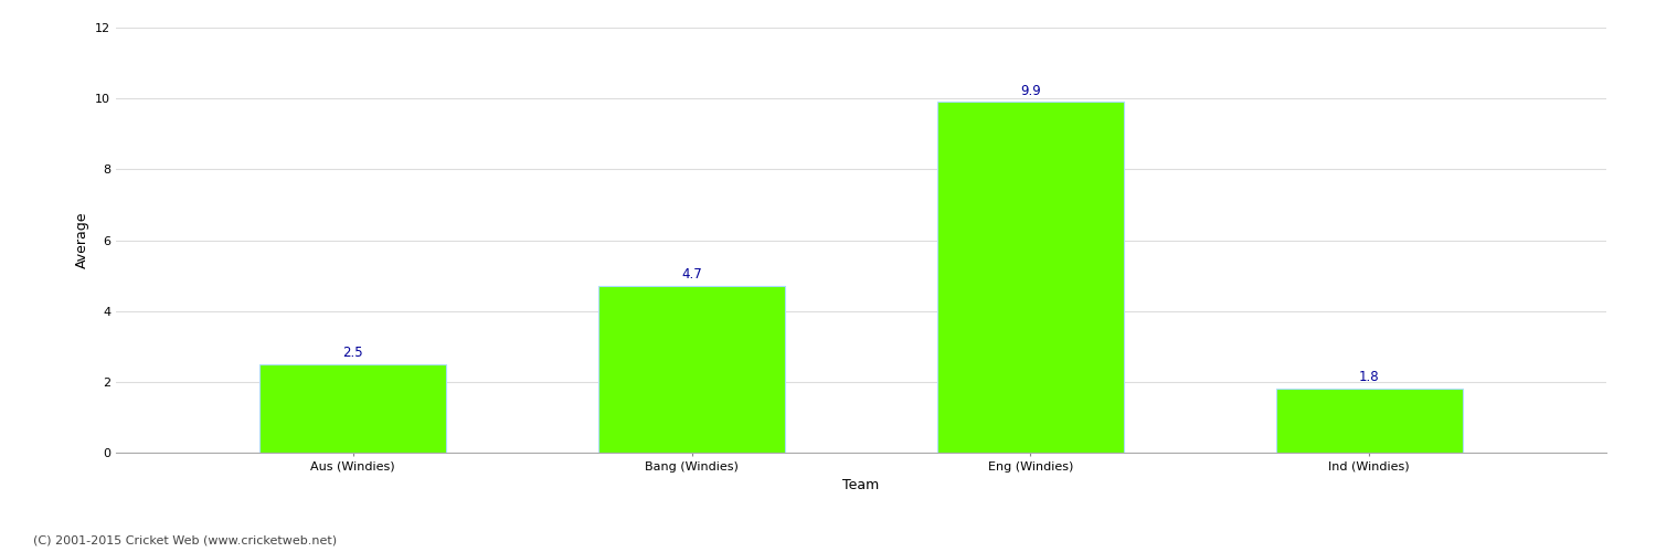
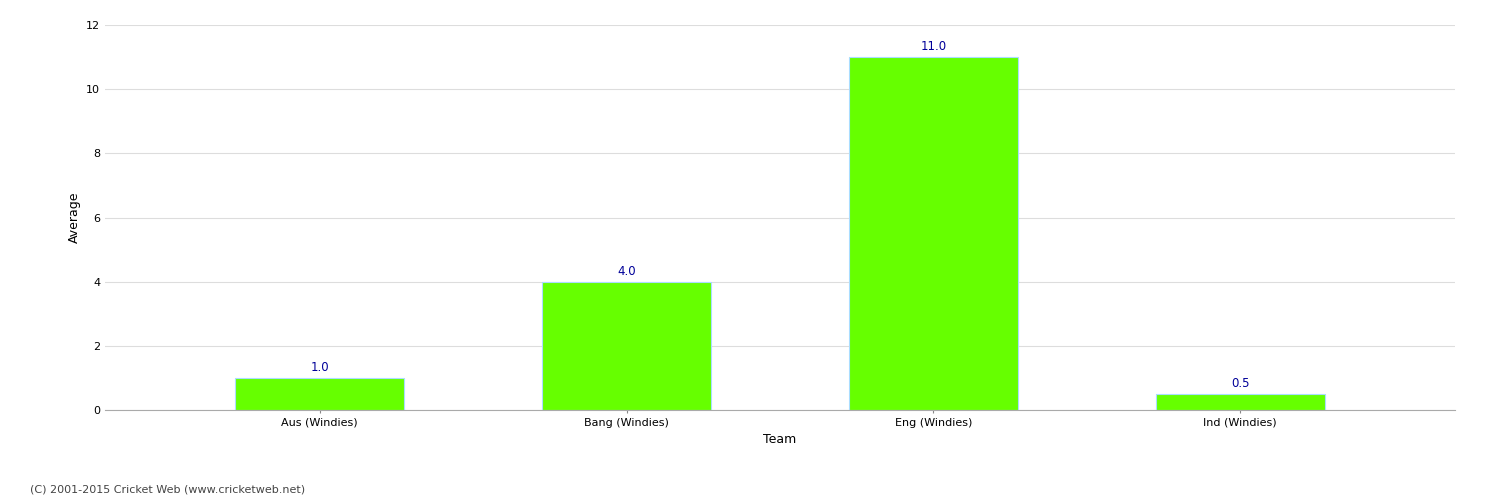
Aus (Windies): 2.5 -> 1.0
Bang (Windies): 4.7 -> 4.0
Eng (Windies): 9.9 -> 11.0
Ind (Windies): 1.8 -> 0.5
